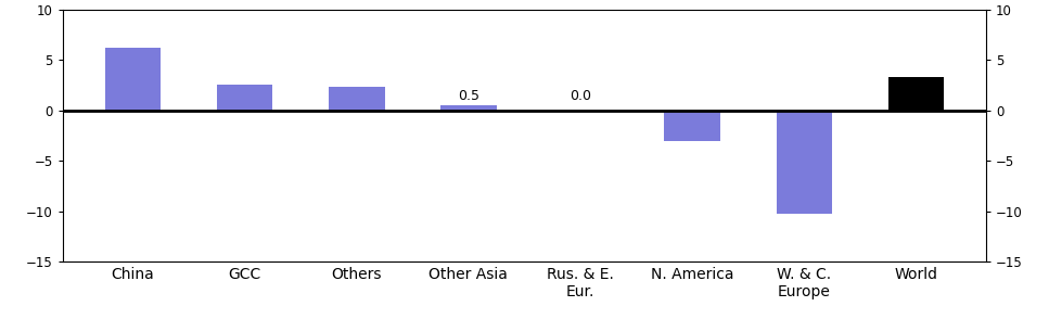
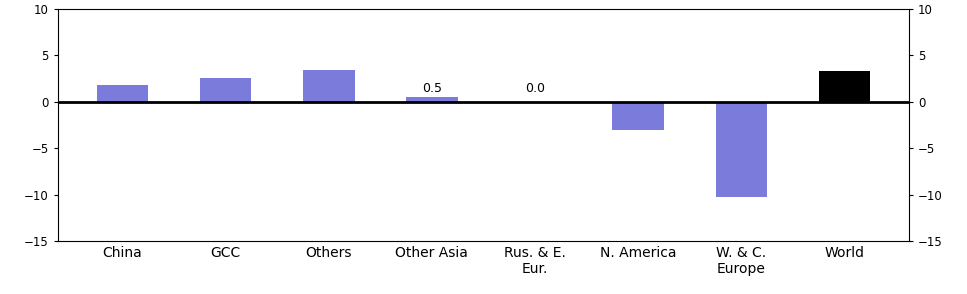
China: 6.2 -> 1.8
Others: 2.3 -> 3.4
